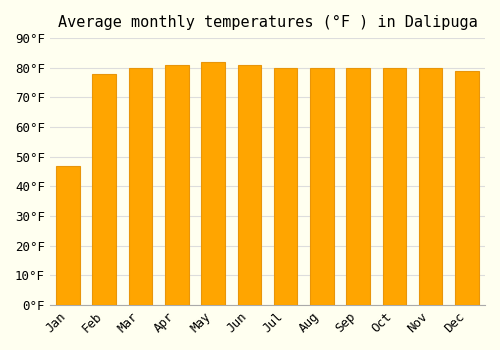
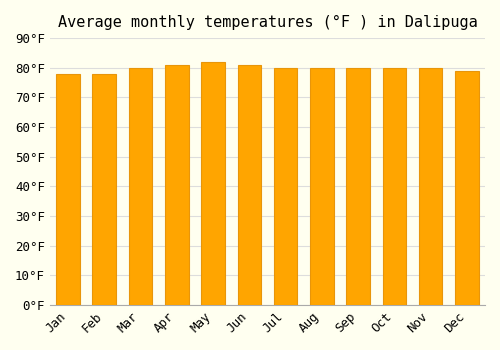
Jan: 47°F -> 78°F
